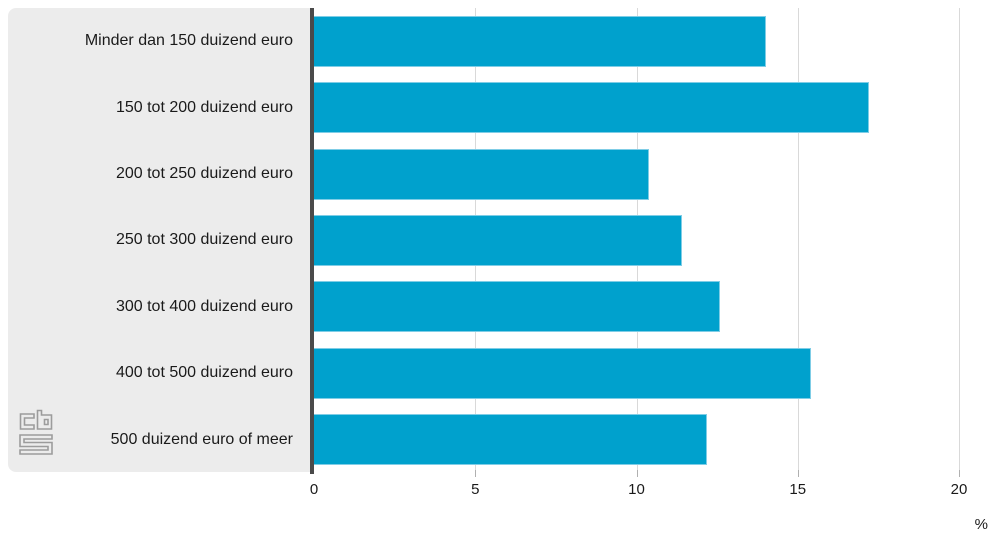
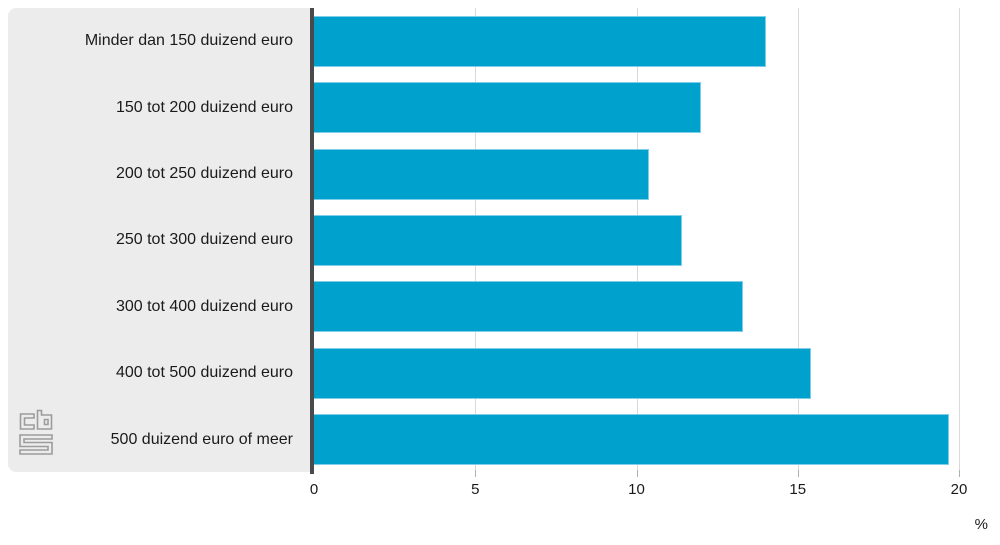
150 tot 200 duizend euro: 17.2 -> 12.0
300 tot 400 duizend euro: 12.6 -> 13.3
500 duizend euro of meer: 12.2 -> 19.7
